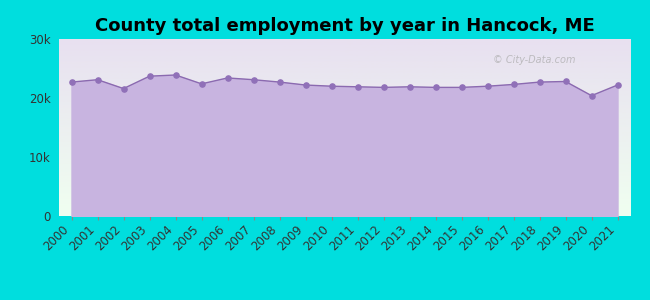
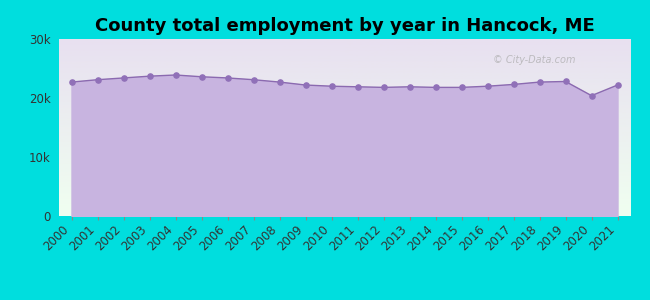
2002: 21.6k -> 23.4k
2005: 22.4k -> 23.6k
